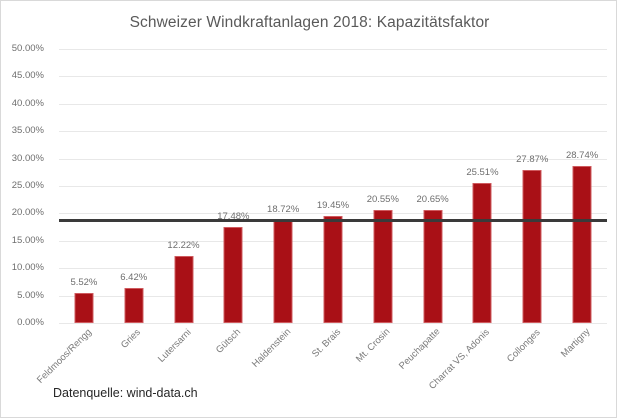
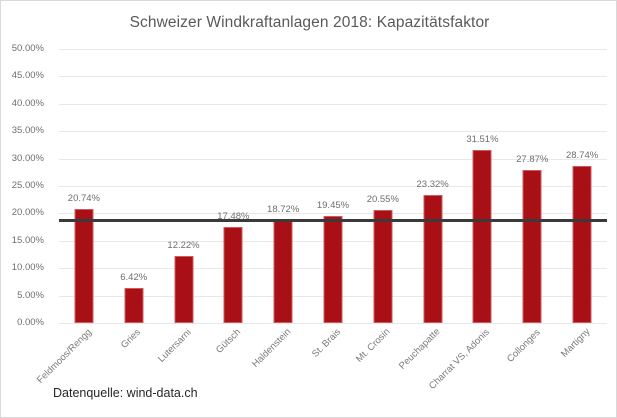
Feldmoos/Rengg: 5.52% -> 20.74%
Peuchapatte: 20.65% -> 23.32%
Charrat VS, Adonis: 25.51% -> 31.51%
